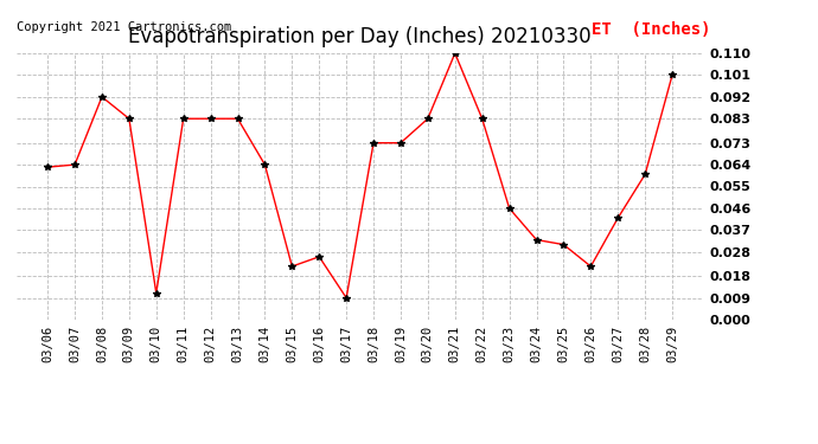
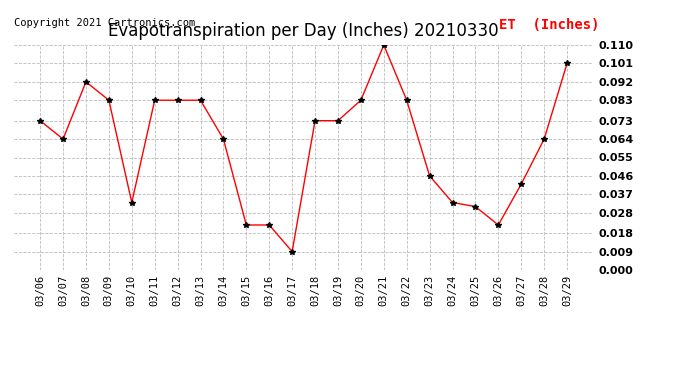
03/06: 0.063 -> 0.073
03/10: 0.011 -> 0.033
03/16: 0.026 -> 0.022
03/28: 0.060 -> 0.064
